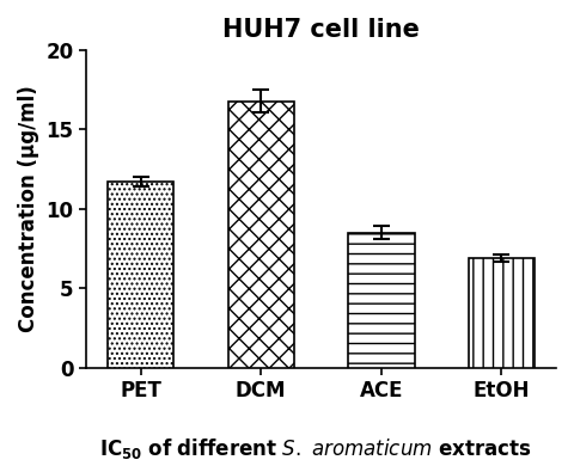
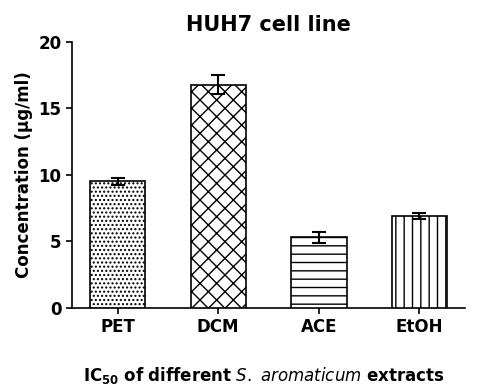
PET: 11.7 -> 9.5
ACE: 8.5 -> 5.3
